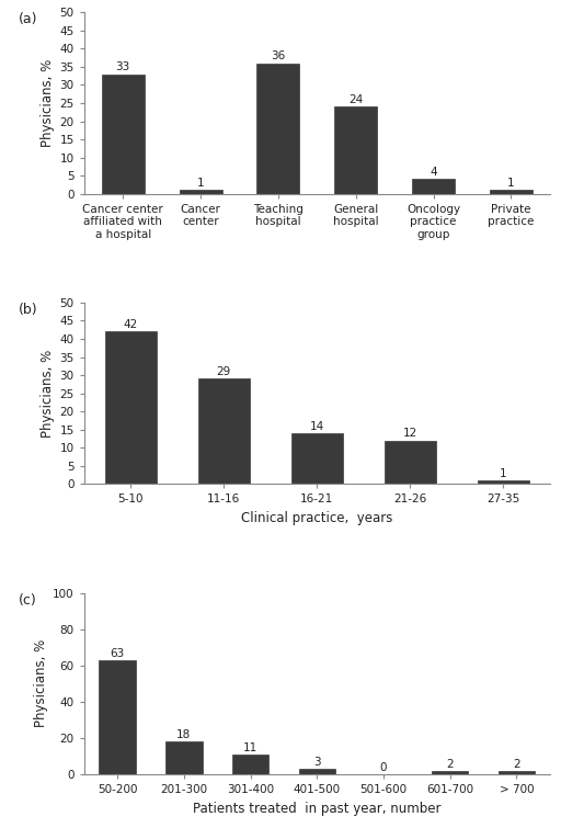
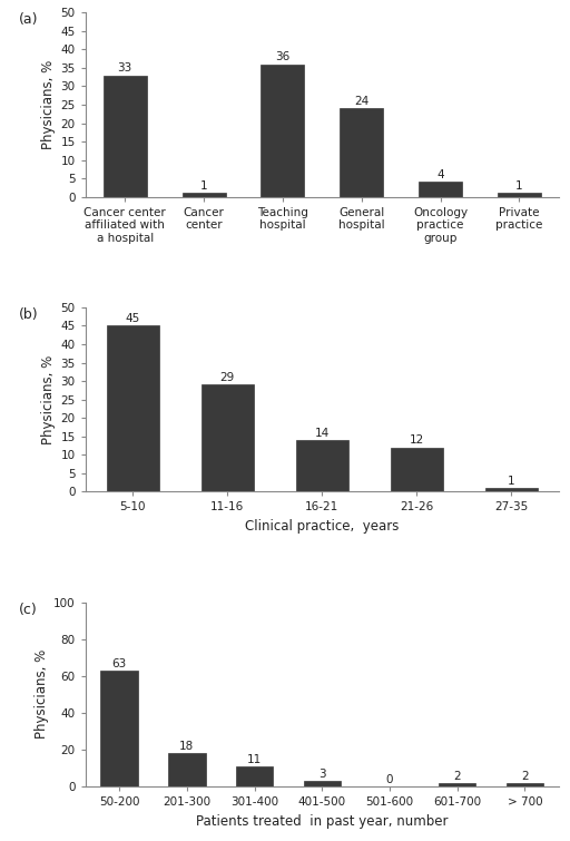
5-10: 42 -> 45
